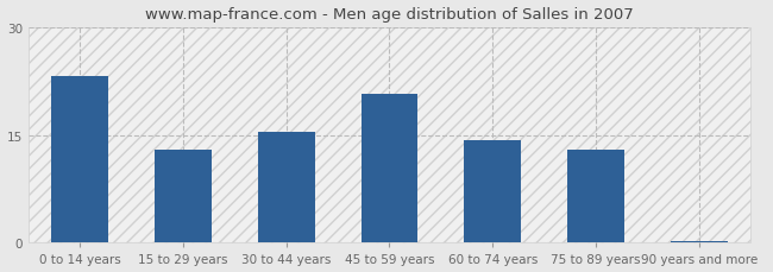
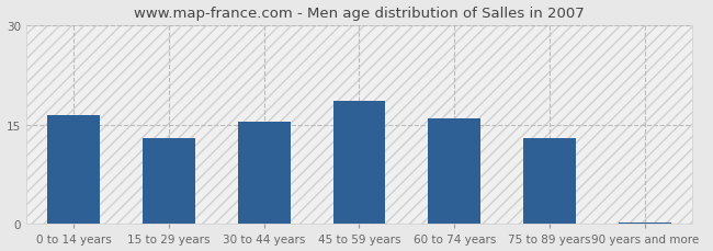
0 to 14 years: 23.2 -> 16.5
45 to 59 years: 20.8 -> 18.5
60 to 74 years: 14.2 -> 16.0
